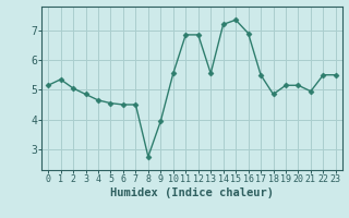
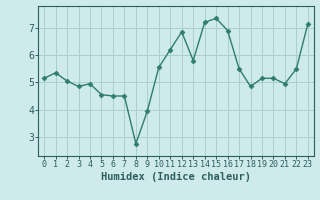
4: 4.65 -> 4.95
11: 6.85 -> 6.20
13: 5.55 -> 5.80
23: 5.50 -> 7.15
